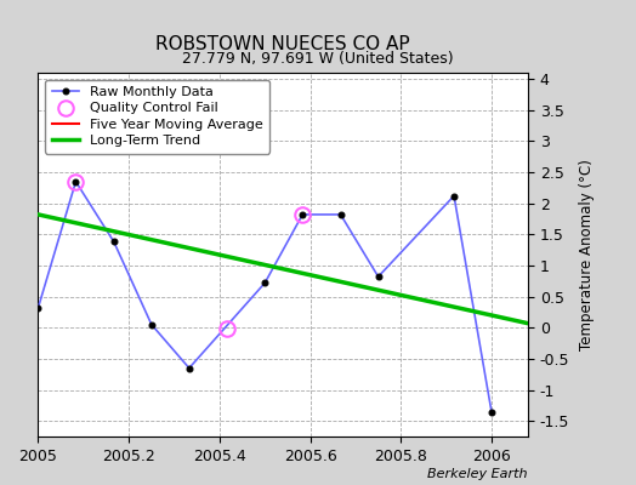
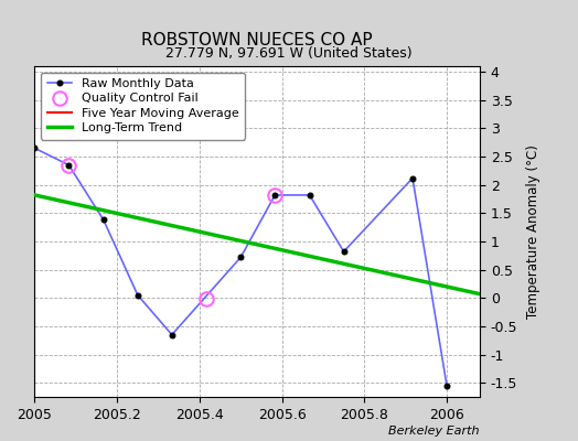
Raw Monthly Data/2005: 0.32 -> 2.65
Raw Monthly Data/2006: -1.36 -> -1.55
